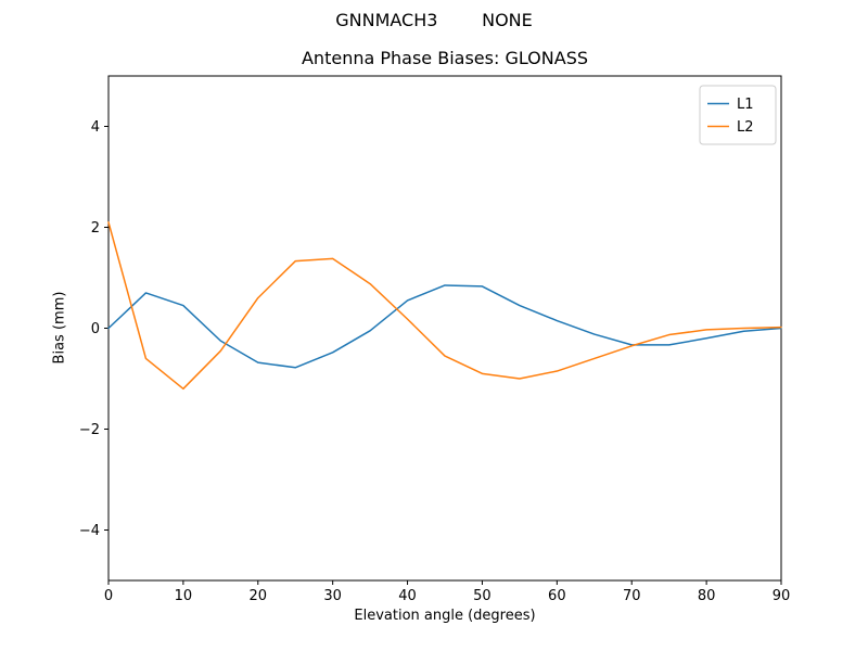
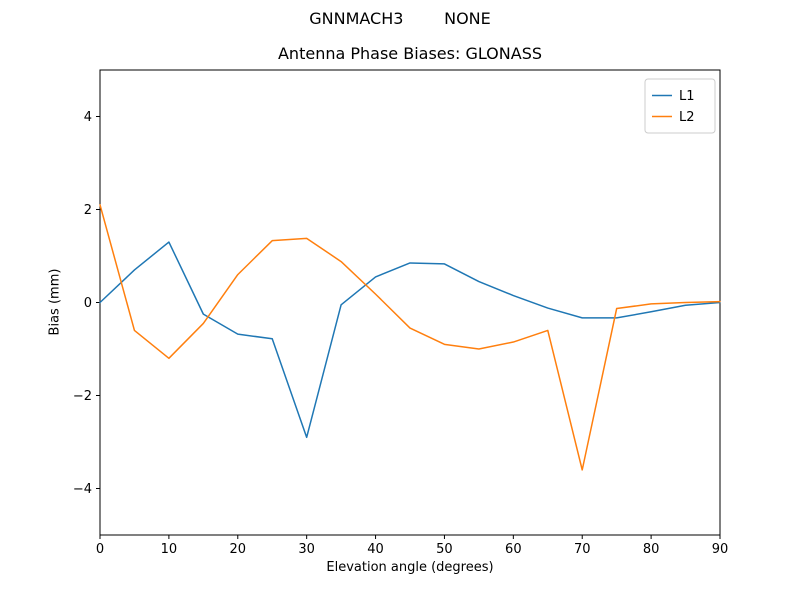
L1/10: 0.5 -> 1.3
L1/30: -0.5 -> -2.9
L2/70: -0.3 -> -3.6
